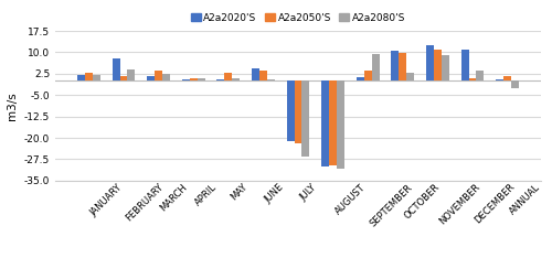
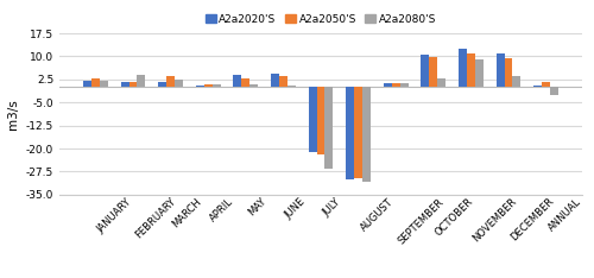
A2a2020'S/FEBRUARY: 8.0 -> 1.5
A2a2020'S/MAY: 0.5 -> 4.0
A2a2050'S/SEPTEMBER: 3.5 -> 1.2
A2a2080'S/SEPTEMBER: 9.5 -> 1.2
A2a2050'S/DECEMBER: 1.0 -> 9.5
